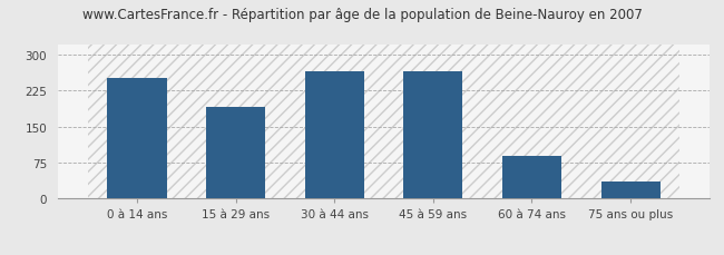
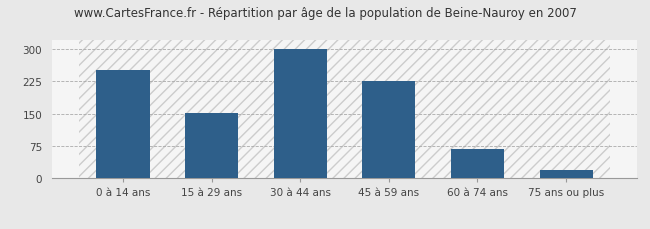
15 à 29 ans: 190 -> 152
30 à 44 ans: 265 -> 300
45 à 59 ans: 265 -> 226
60 à 74 ans: 90 -> 68
75 ans ou plus: 35 -> 20
